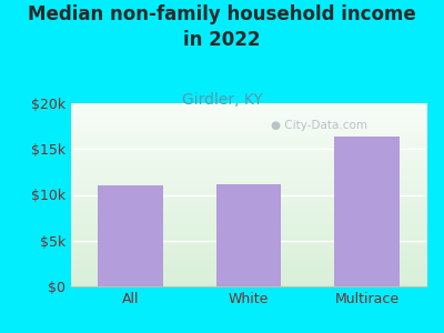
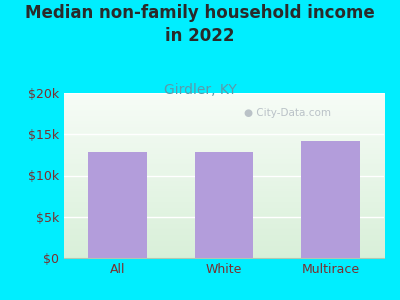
All: $11.0k -> $12.8k
White: $11.2k -> $12.8k
Multirace: $16.4k -> $14.2k
